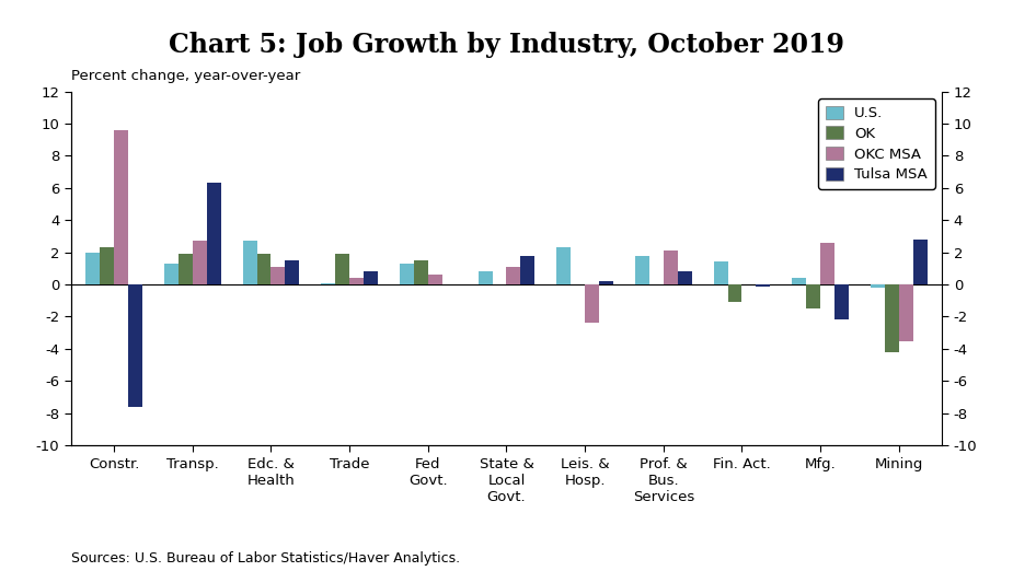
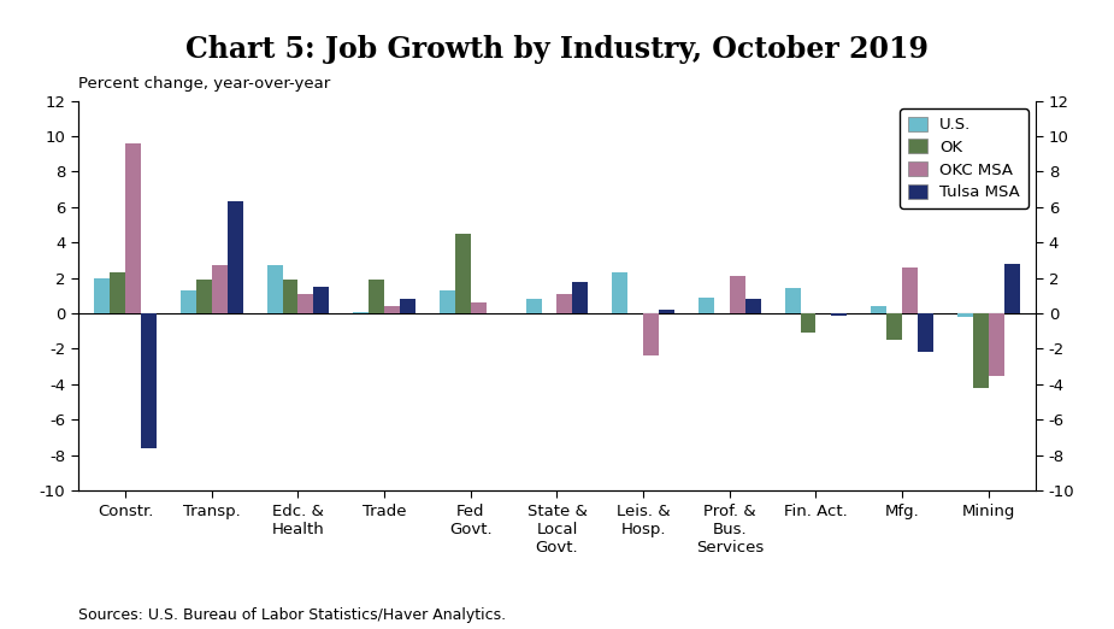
OK/Fed Govt.: 1.5 -> 4.5
U.S./Prof. & Bus. Services: 1.8 -> 0.9
